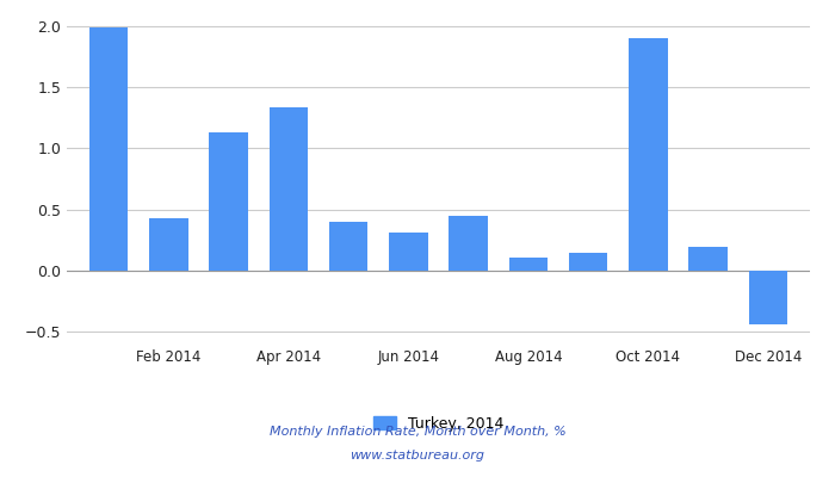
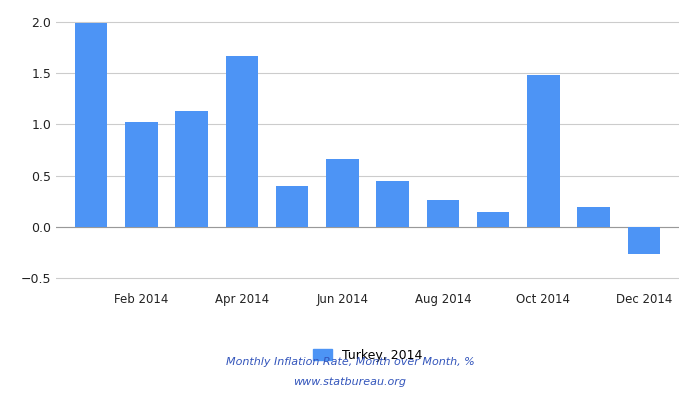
Feb 2014: 0.43 -> 1.02
Apr 2014: 1.34 -> 1.67
Jun 2014: 0.31 -> 0.66
Aug 2014: 0.10 -> 0.26
Oct 2014: 1.90 -> 1.48
Dec 2014: -0.44 -> -0.27
